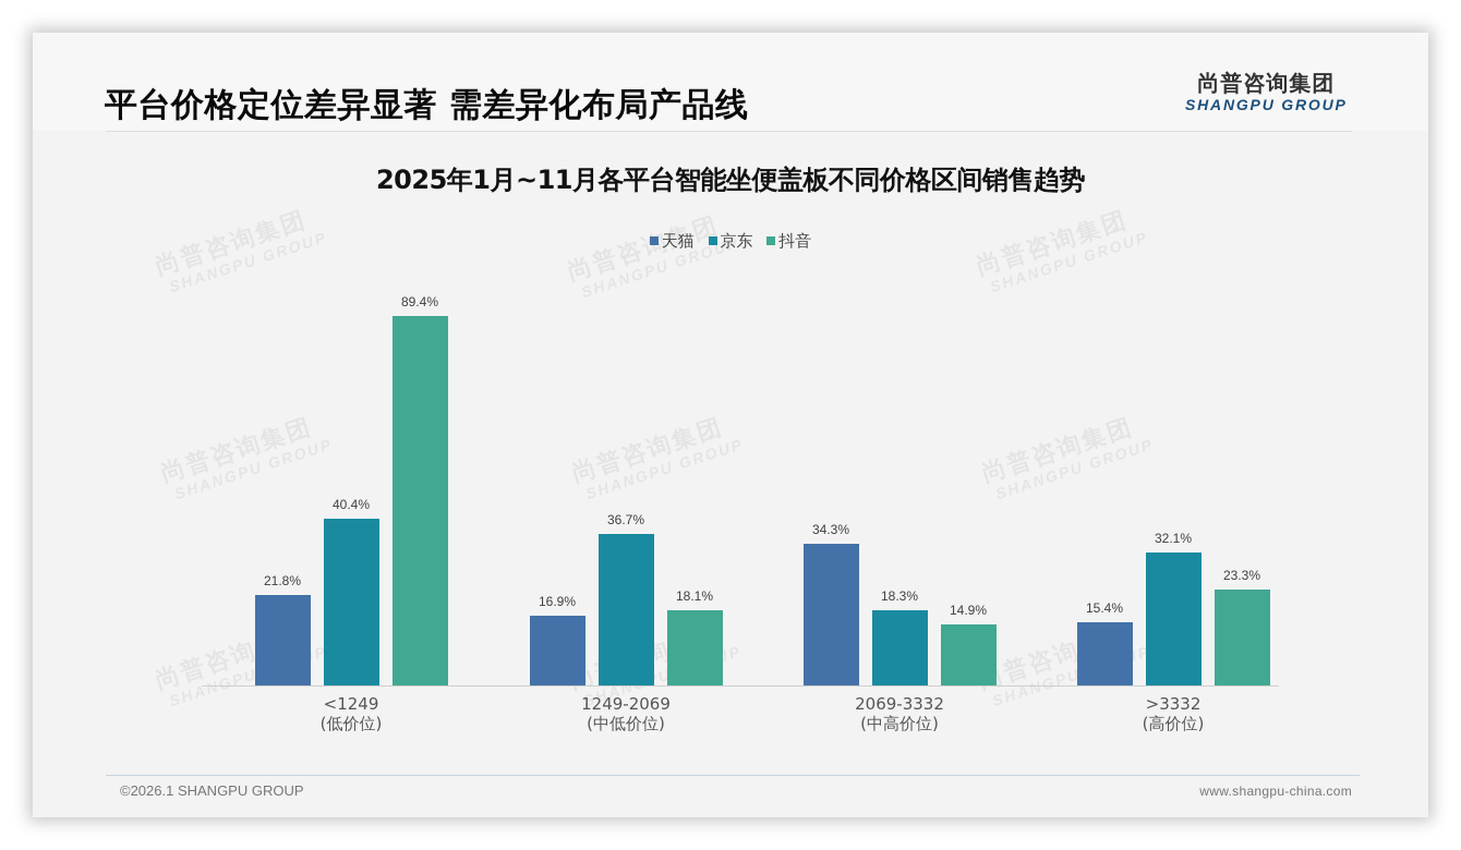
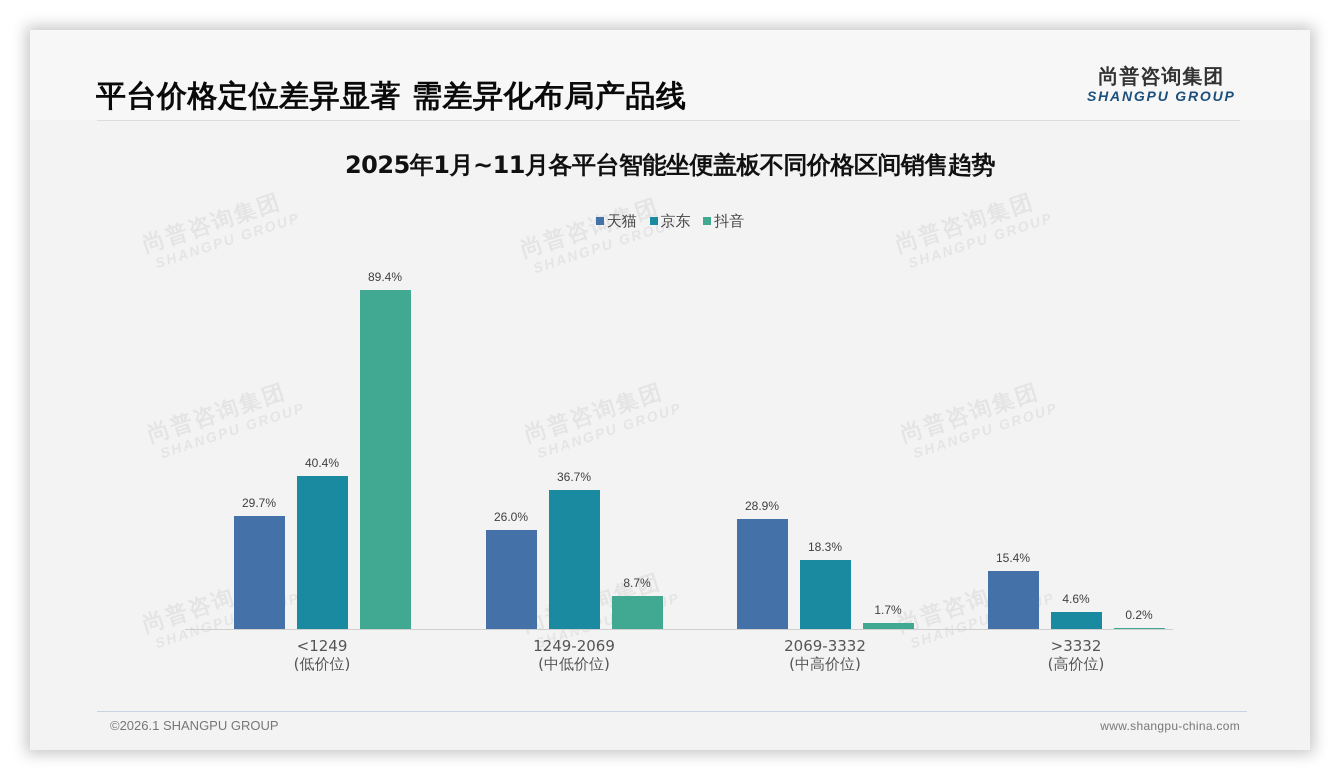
天猫/<1249: 21.8% -> 29.7%
天猫/1249-2069: 16.9% -> 26.0%
抖音/1249-2069: 18.1% -> 8.7%
天猫/2069-3332: 34.3% -> 28.9%
抖音/2069-3332: 14.9% -> 1.7%
京东/>3332: 32.1% -> 4.6%
抖音/>3332: 23.3% -> 0.2%
